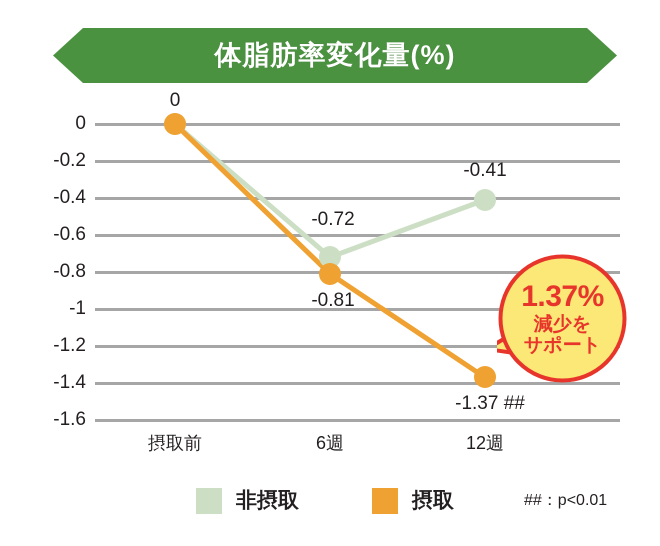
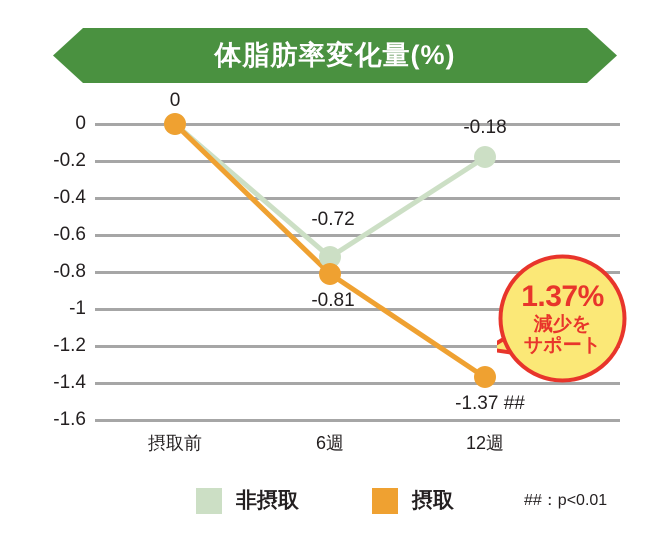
非摂取/12週: -0.41 -> -0.18
